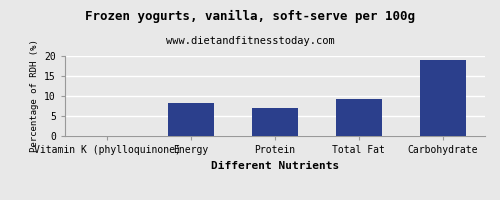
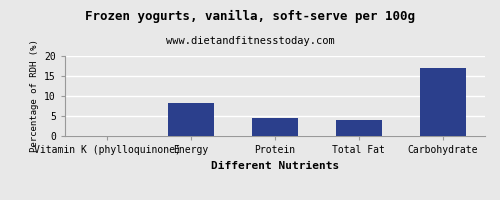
Protein: 7.1 -> 4.5
Total Fat: 9.2 -> 4.0
Carbohydrate: 19.0 -> 17.0
